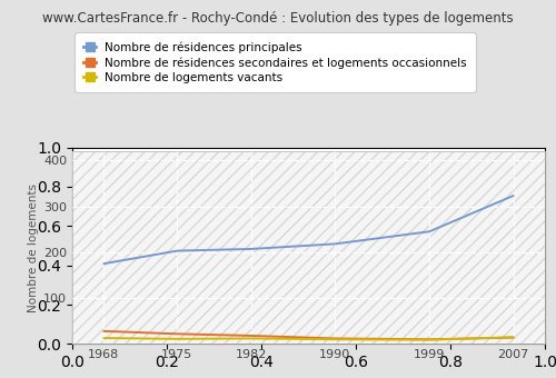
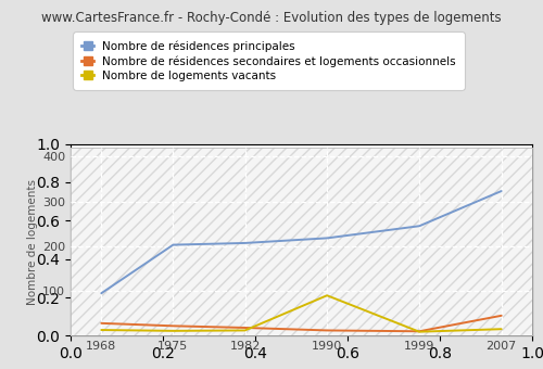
Nombre de résidences principales/1968: 175 -> 95
Nombre de logements vacants/1990: 10 -> 90
Nombre de résidences secondaires et logements occasionnels/2007: 14 -> 45
